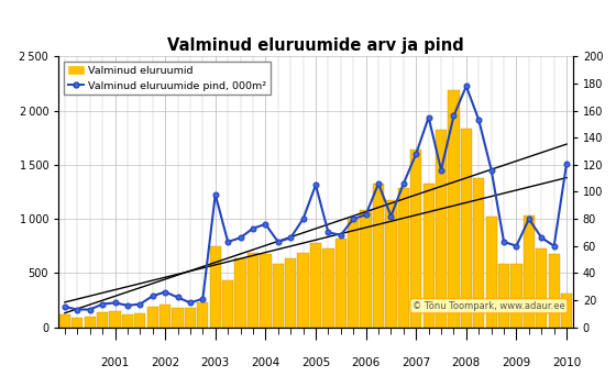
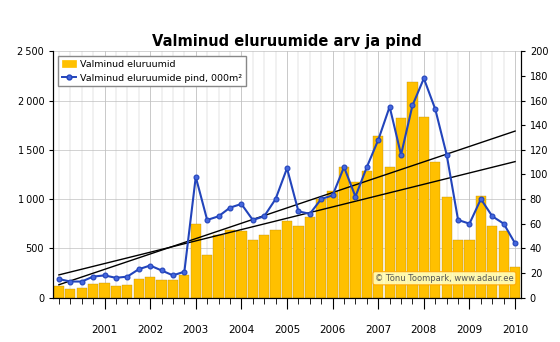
Valminud eluruumide pind, 000m²/2010: 121 -> 44
